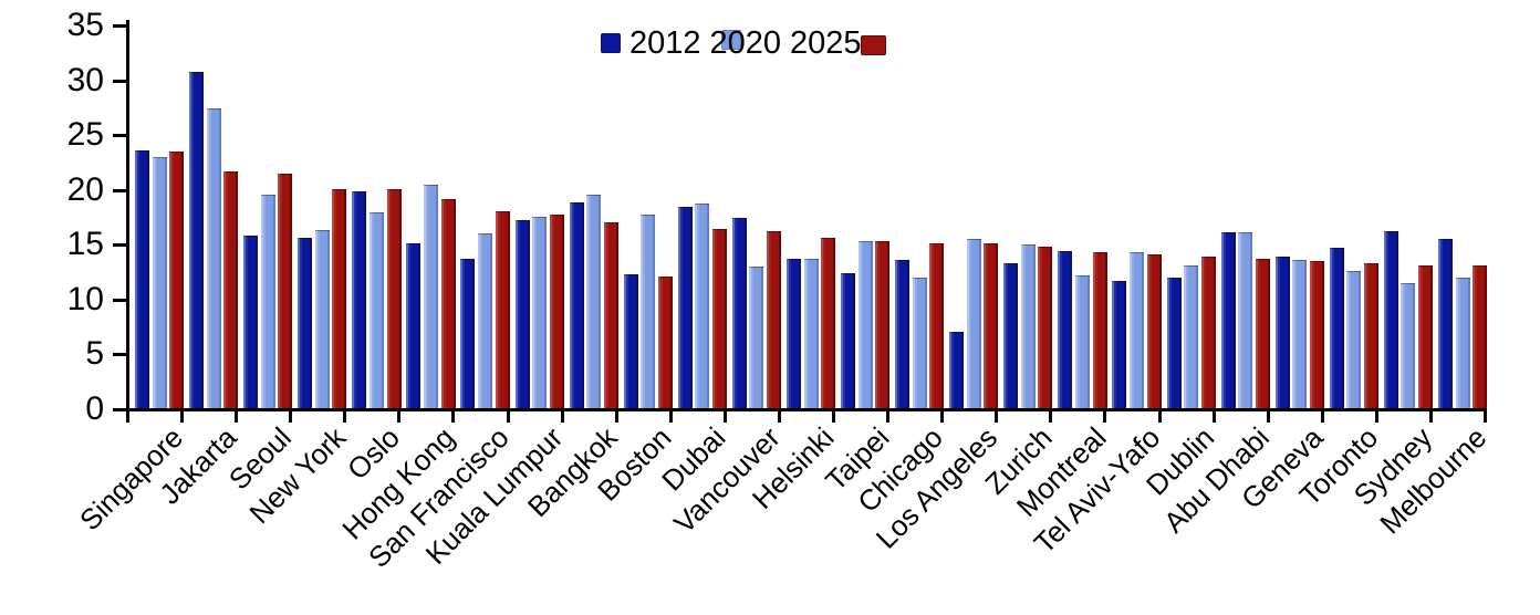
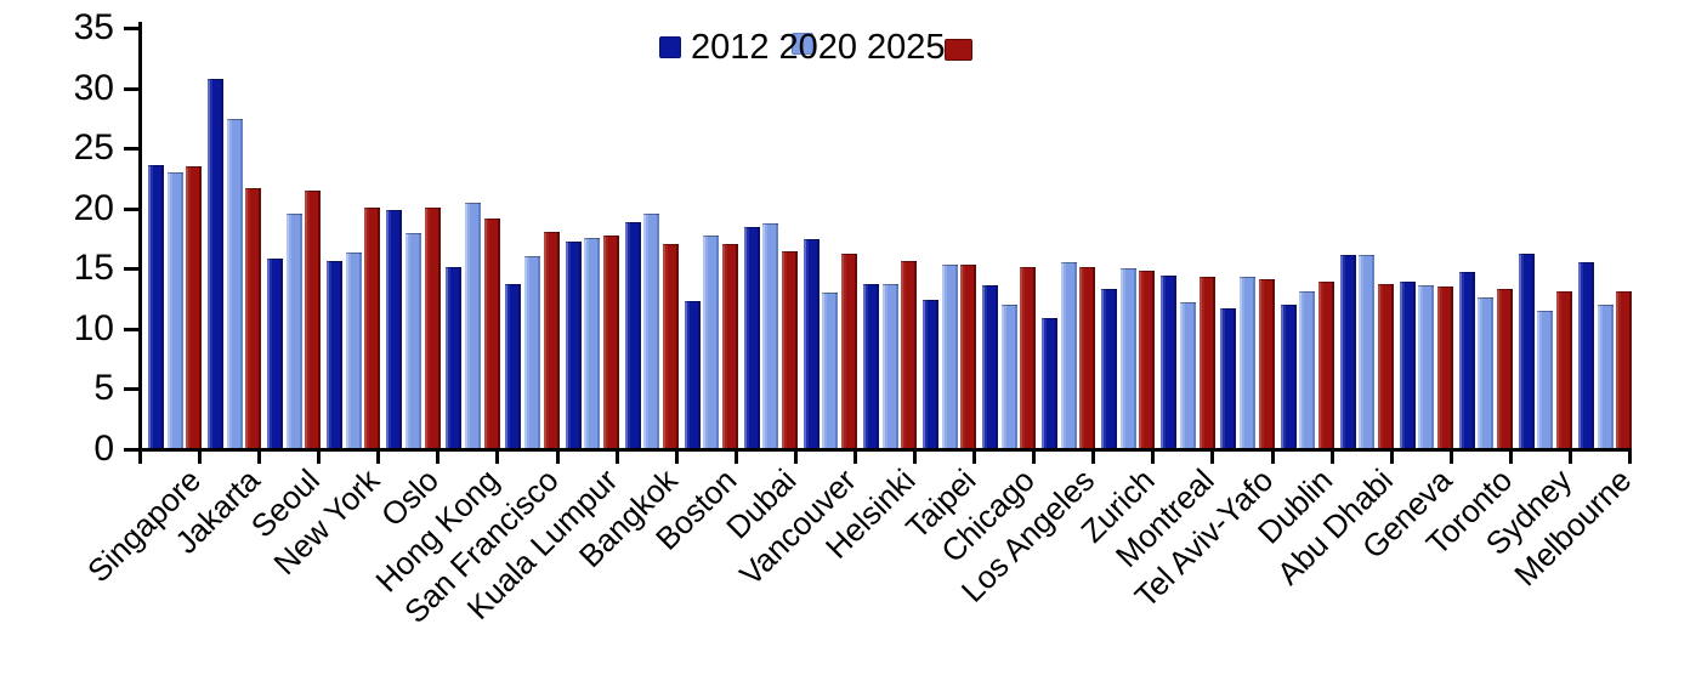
2025/Boston: 12 -> 17
2012/Los Angeles: 7 -> 11
